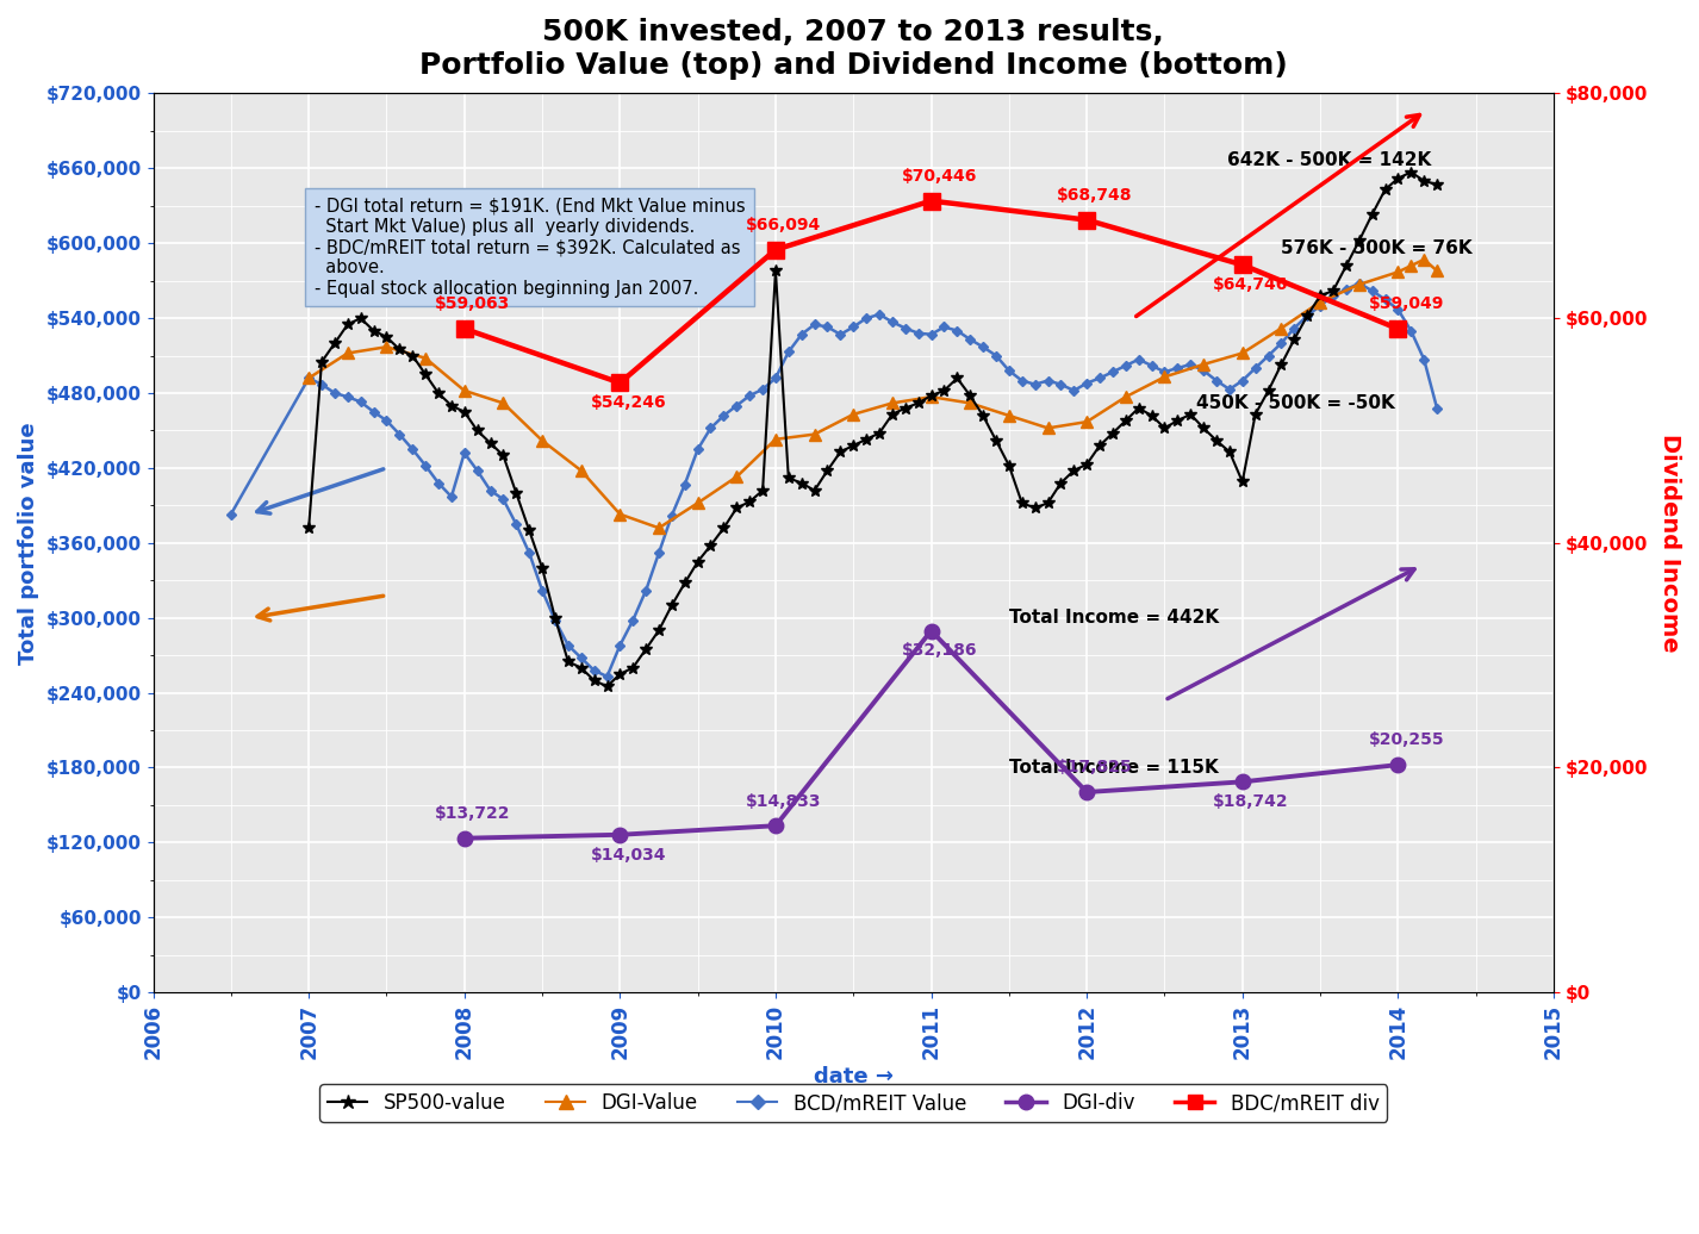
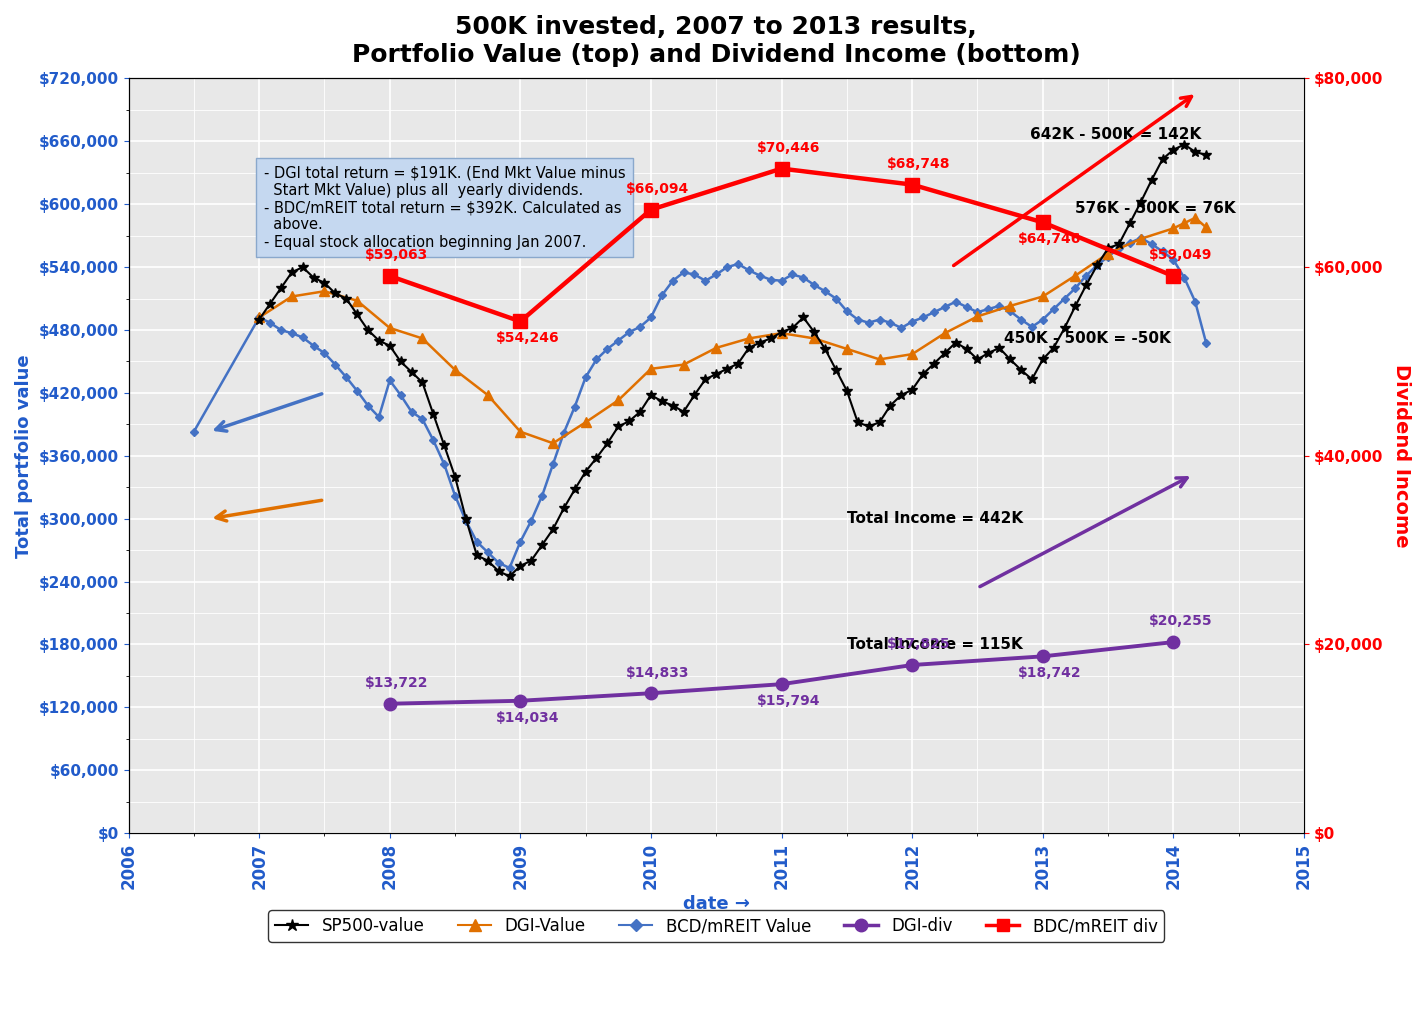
SP500-value/2007: $372,000 -> $490,000
SP500-value/2010: $578,000 -> $418,000
DGI-div/2011: $32,186 -> $15,794
SP500-value/2013: $409,000 -> $452,000
